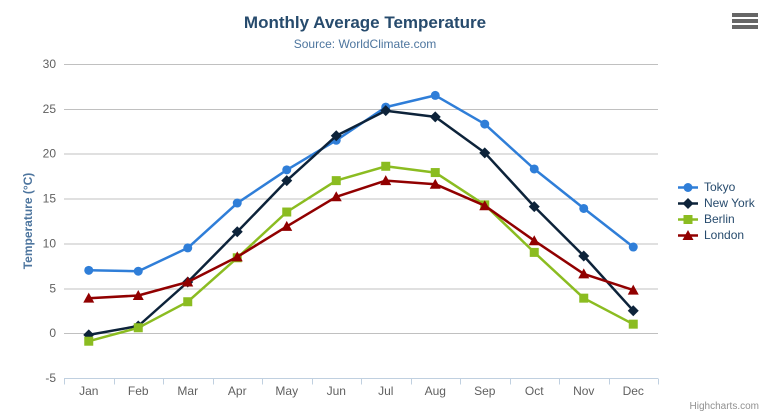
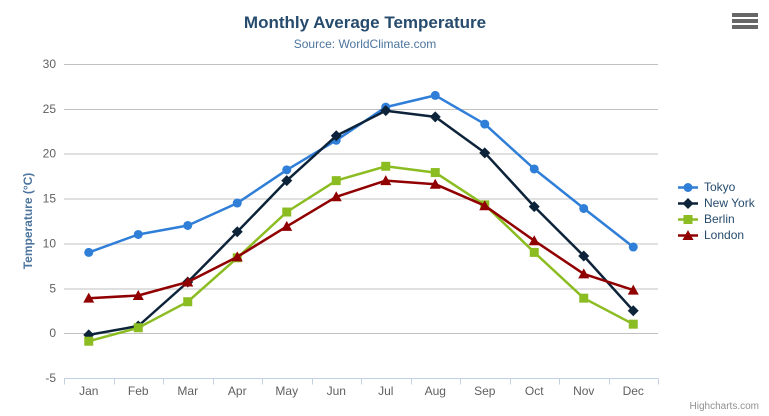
Tokyo/Jan: 7 -> 9
Tokyo/Feb: 7 -> 11
Tokyo/Mar: 10 -> 12
